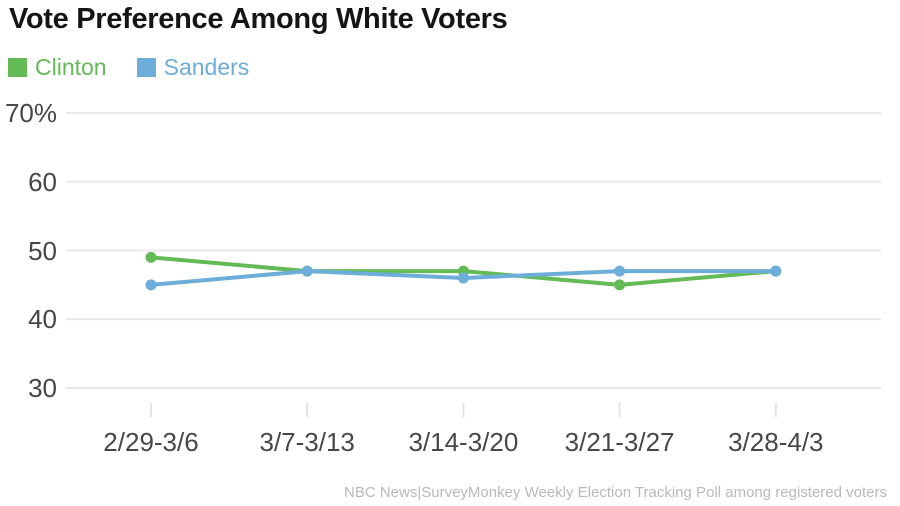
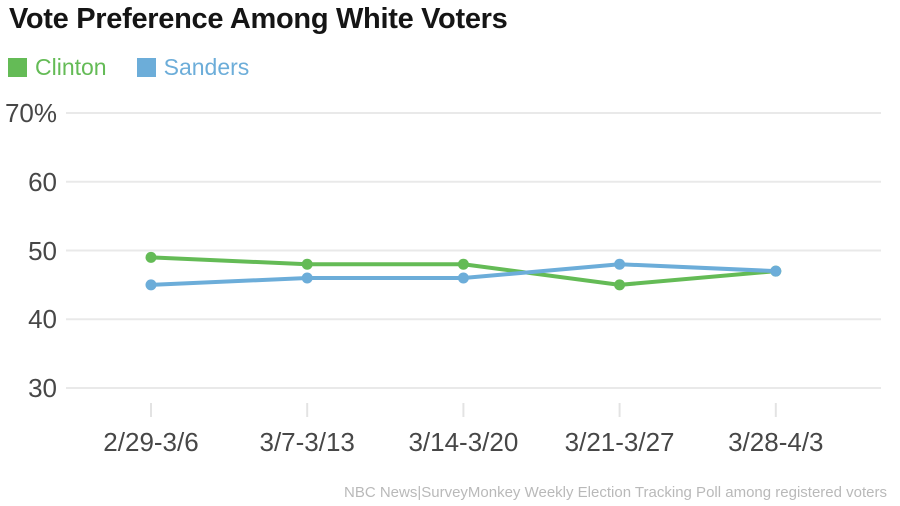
Clinton/3/7-3/13: 47% -> 48%
Sanders/3/7-3/13: 47% -> 46%
Clinton/3/14-3/20: 47% -> 48%
Sanders/3/21-3/27: 47% -> 48%
